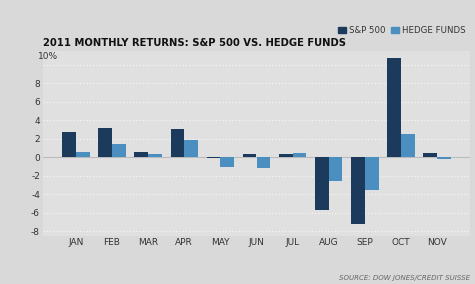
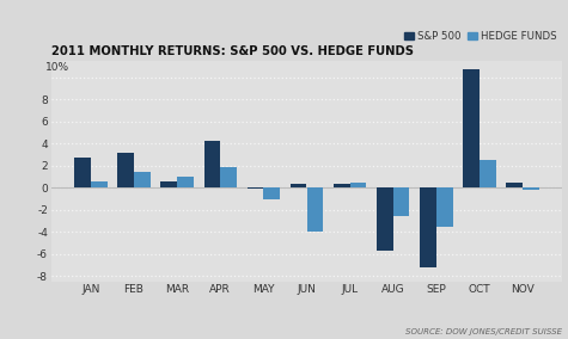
HEDGE FUNDS/MAR: 0.3 -> 1.0
S&P 500/APR: 3.1 -> 4.2
HEDGE FUNDS/JUN: -1.2 -> -4.0
